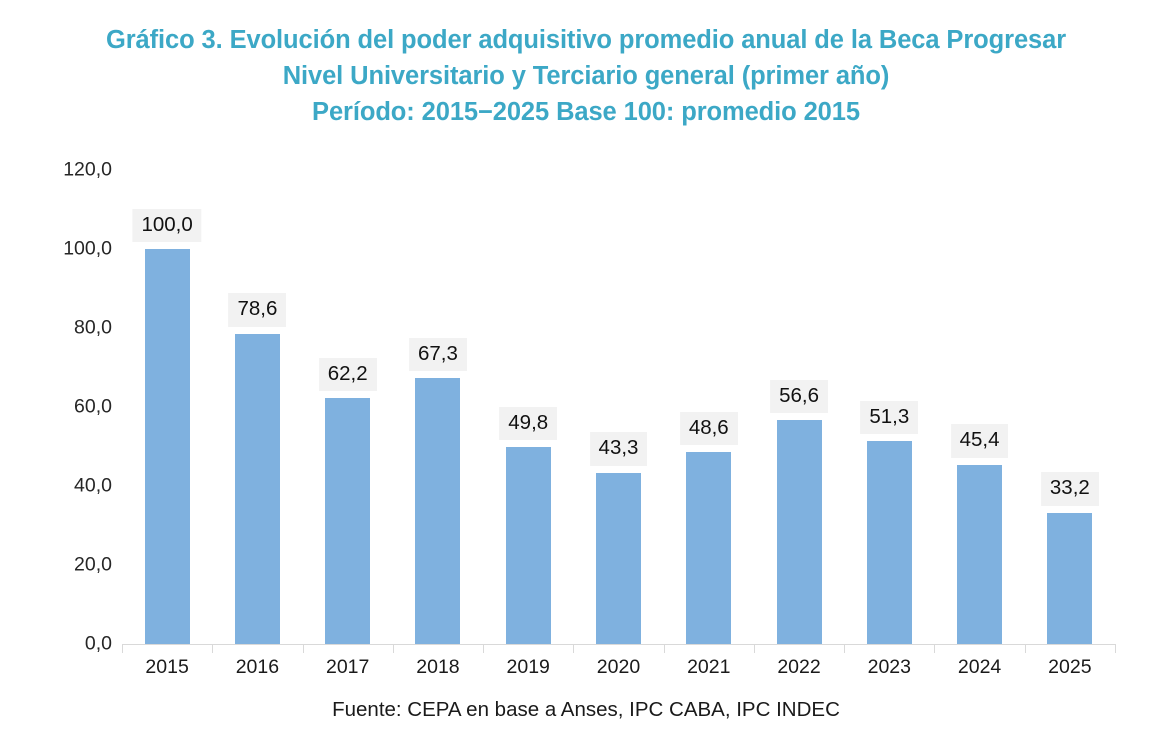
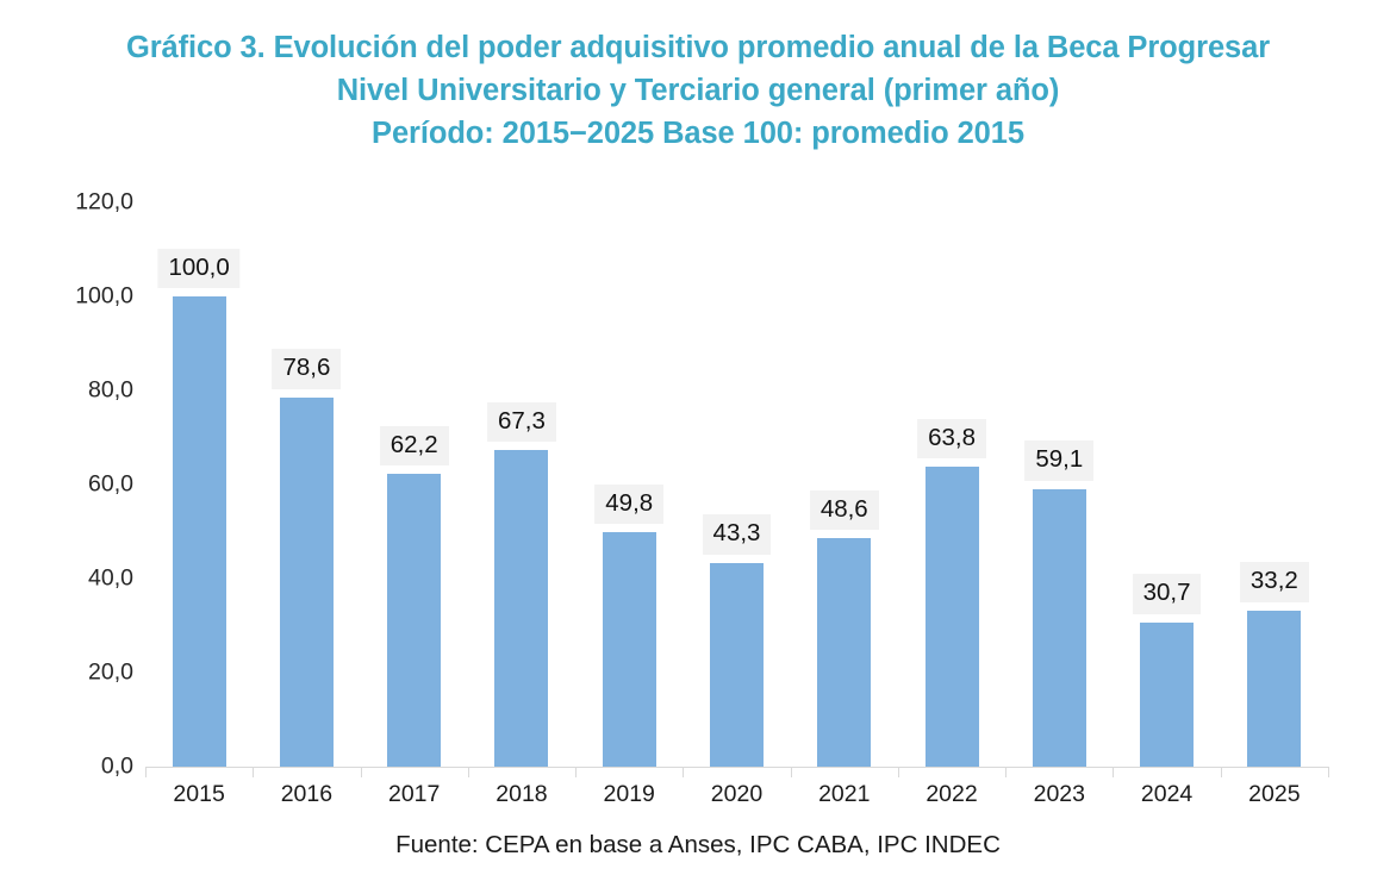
2022: 56,6 -> 63,8
2023: 51,3 -> 59,1
2024: 45,4 -> 30,7
